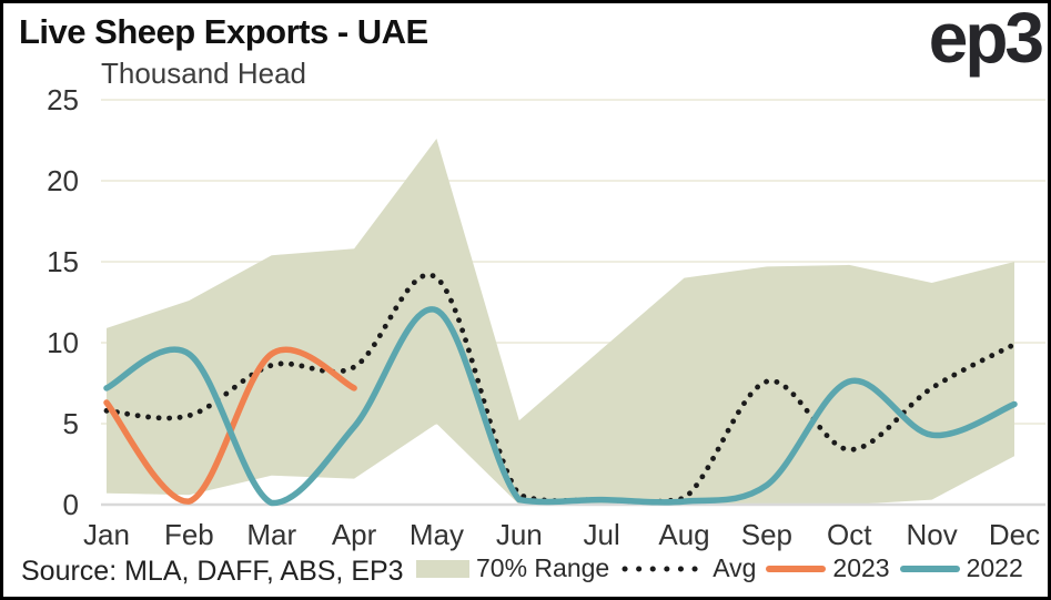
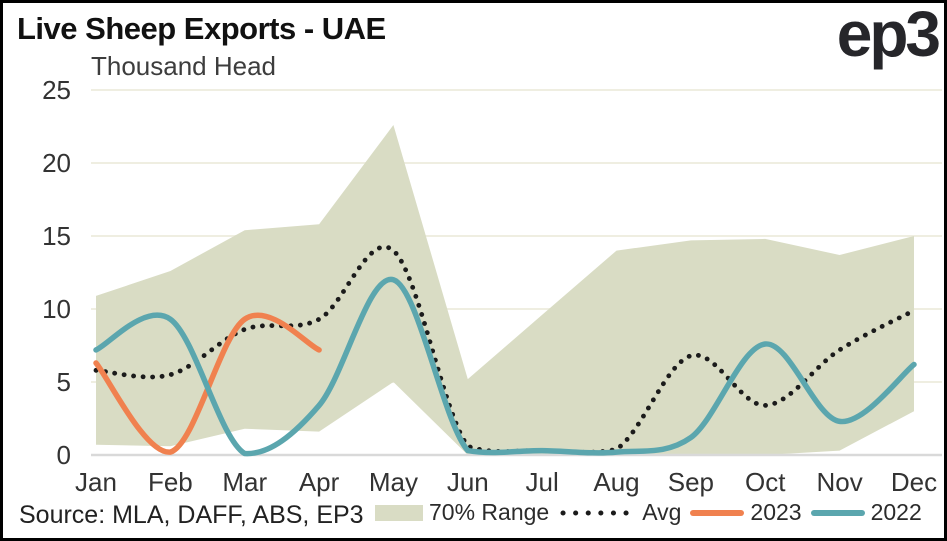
Avg/Apr: 8.5 -> 9.3
2022/Apr: 4.8 -> 3.4
Avg/Sep: 7.6 -> 6.8
2022/Nov: 4.3 -> 2.3
